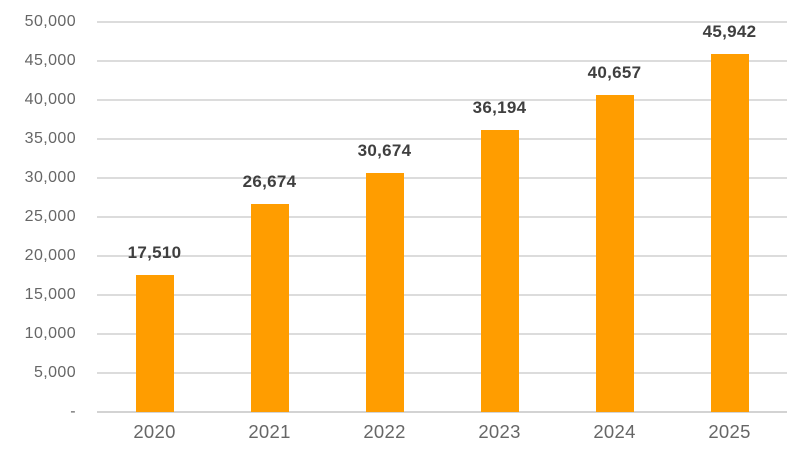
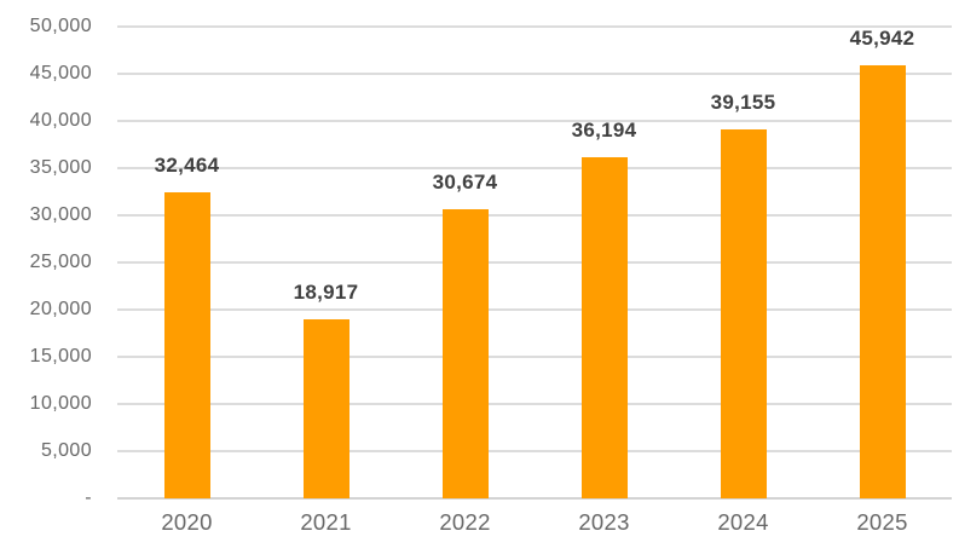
2020: 17,510 -> 32,464
2021: 26,674 -> 18,917
2024: 40,657 -> 39,155
